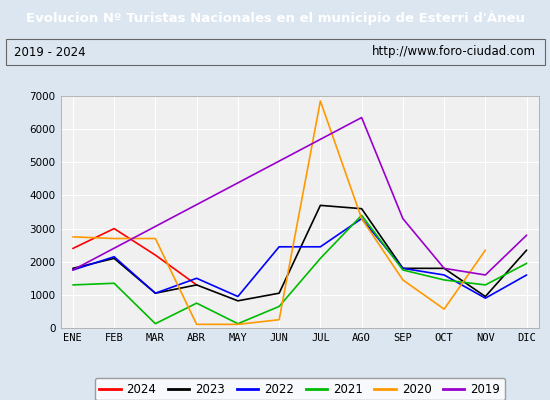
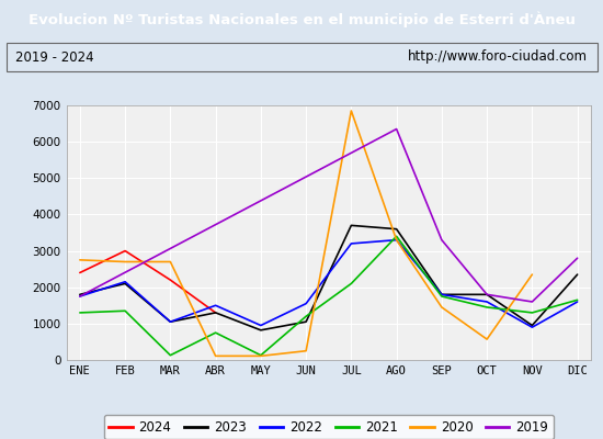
2022/JUN: 2450 -> 1550
2021/JUN: 650 -> 1200
2022/JUL: 2450 -> 3200
2021/DIC: 1950 -> 1650
